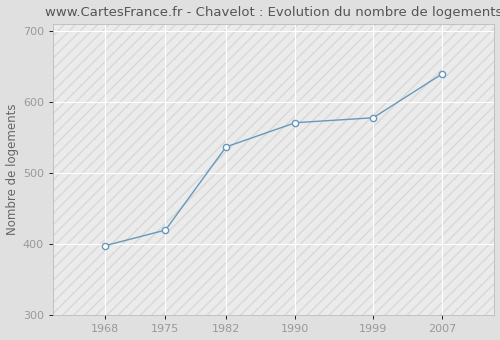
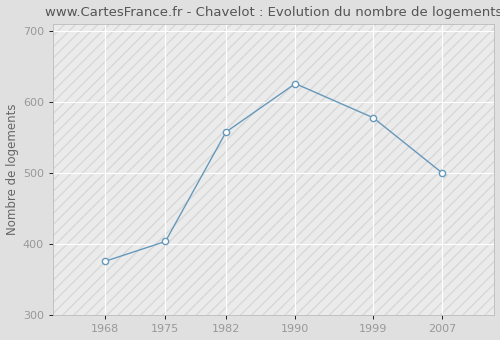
1968: 398 -> 376
1975: 420 -> 404
1982: 537 -> 558
1990: 571 -> 626
2007: 640 -> 500
